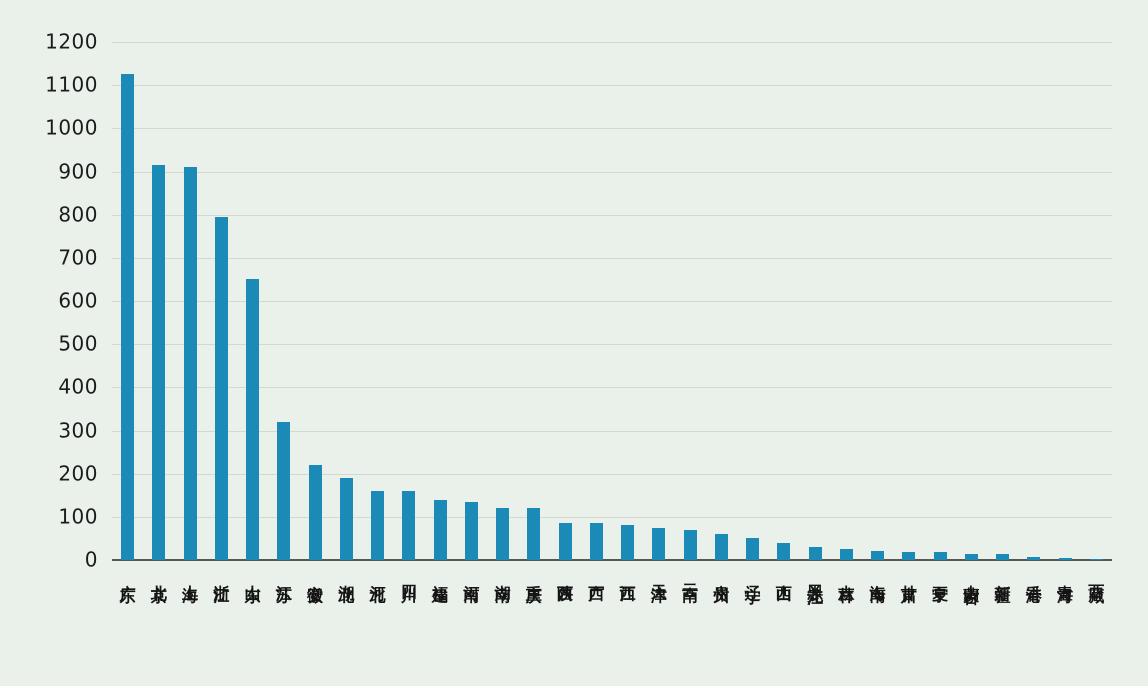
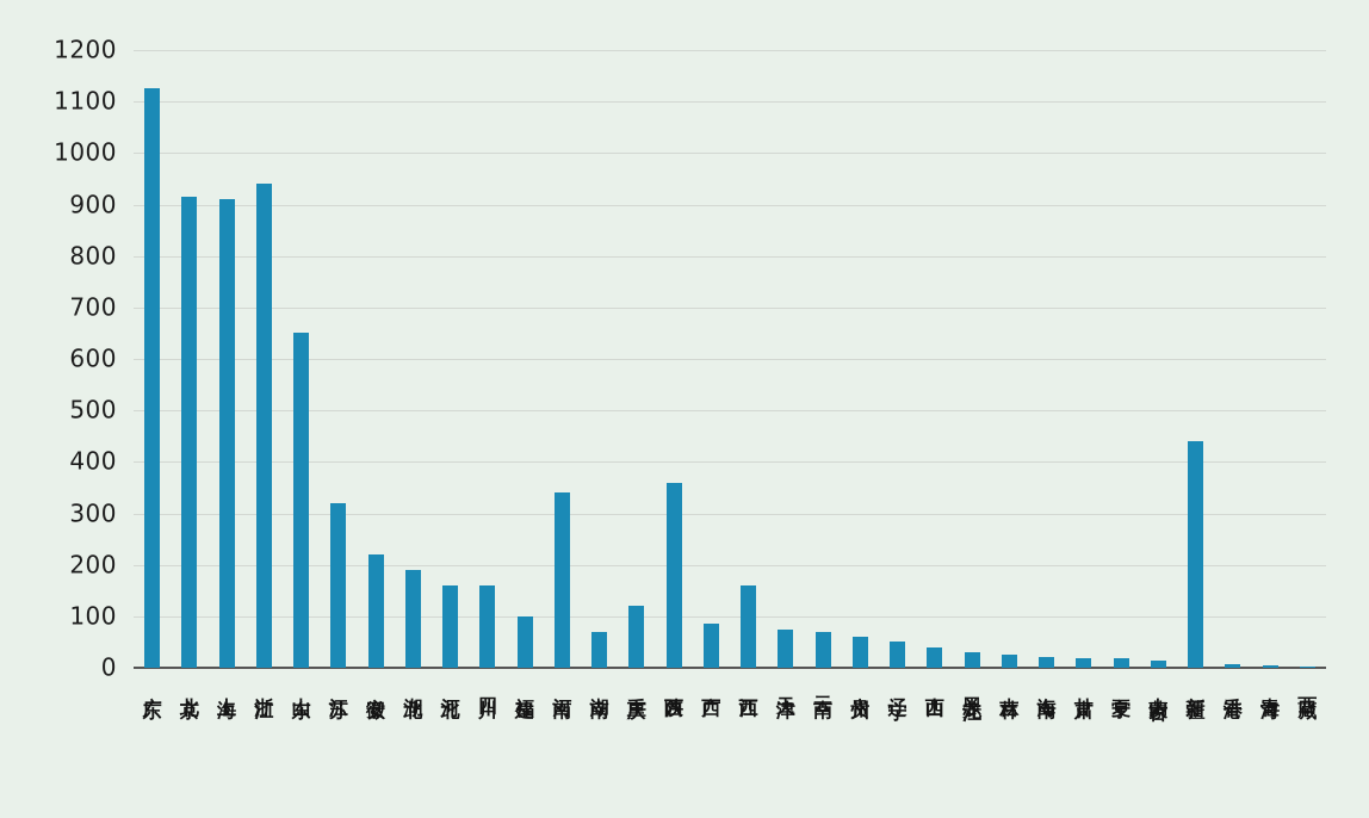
浙江: 800 -> 940
福建: 140 -> 100
河南: 140 -> 340
湖南: 120 -> 70
陕西: 80 -> 360
江西: 80 -> 160
新疆: 10 -> 440
